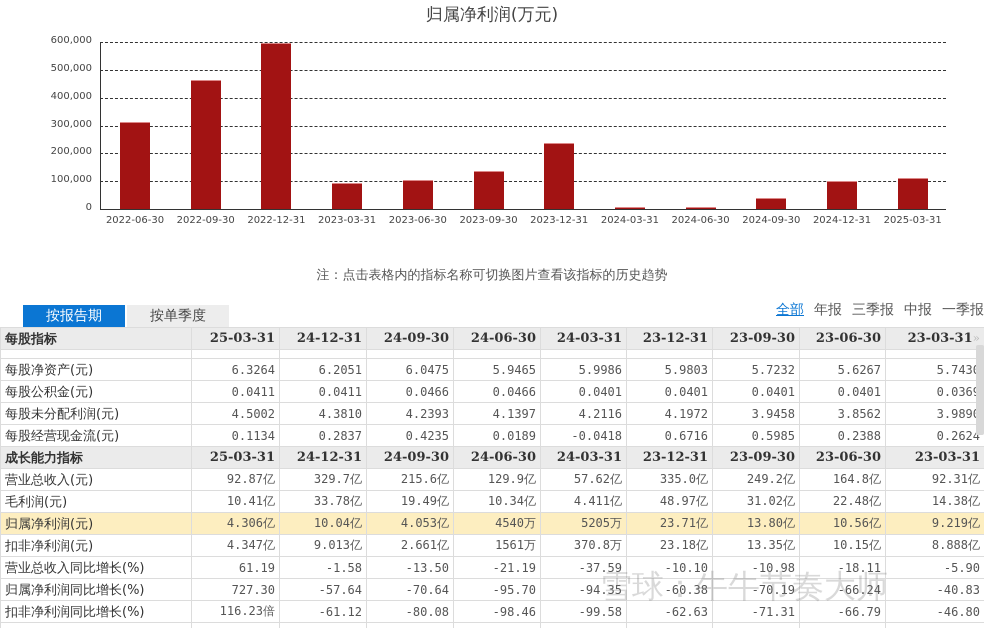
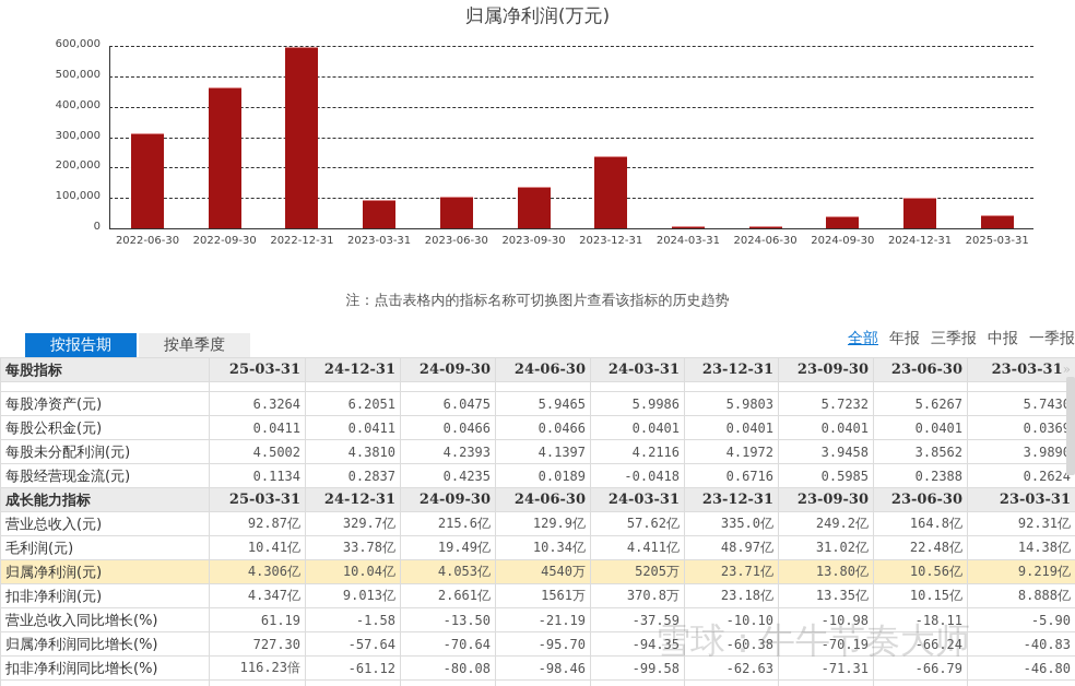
2025-03-31: 110000 -> 40000
